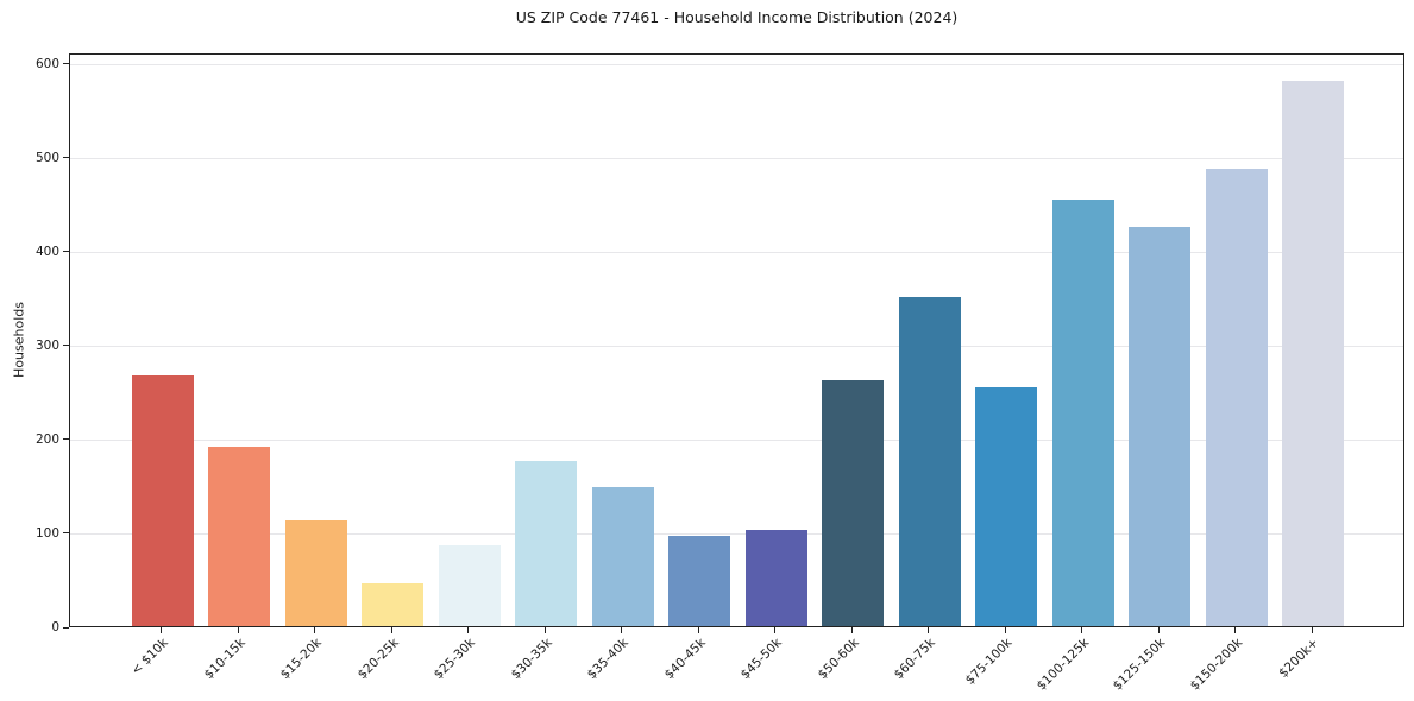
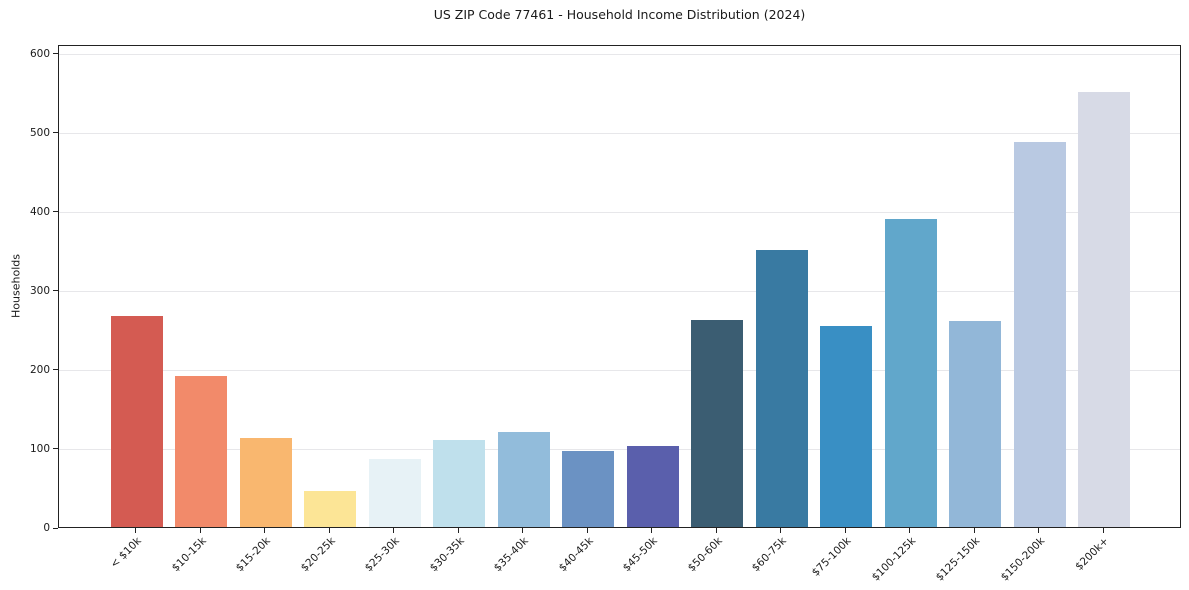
$30-35k: 180 -> 110
$35-40k: 150 -> 120
$100-125k: 450 -> 390
$125-150k: 420 -> 260
$200k+: 580 -> 550
